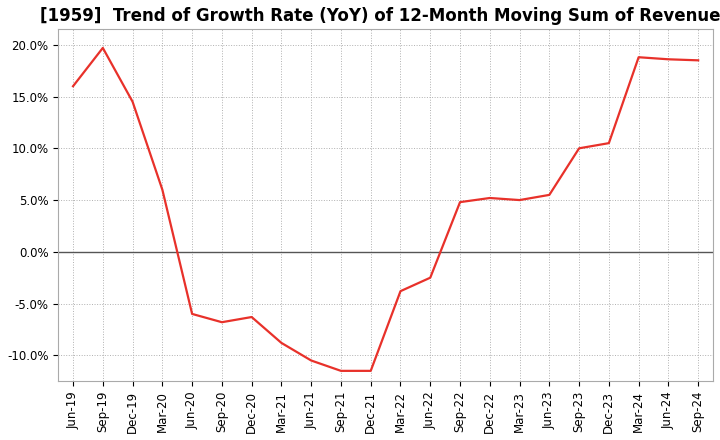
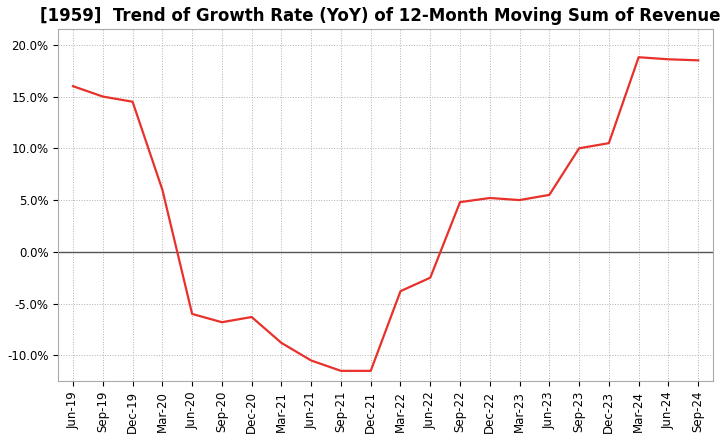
Sep-19: 19.7% -> 15.0%
